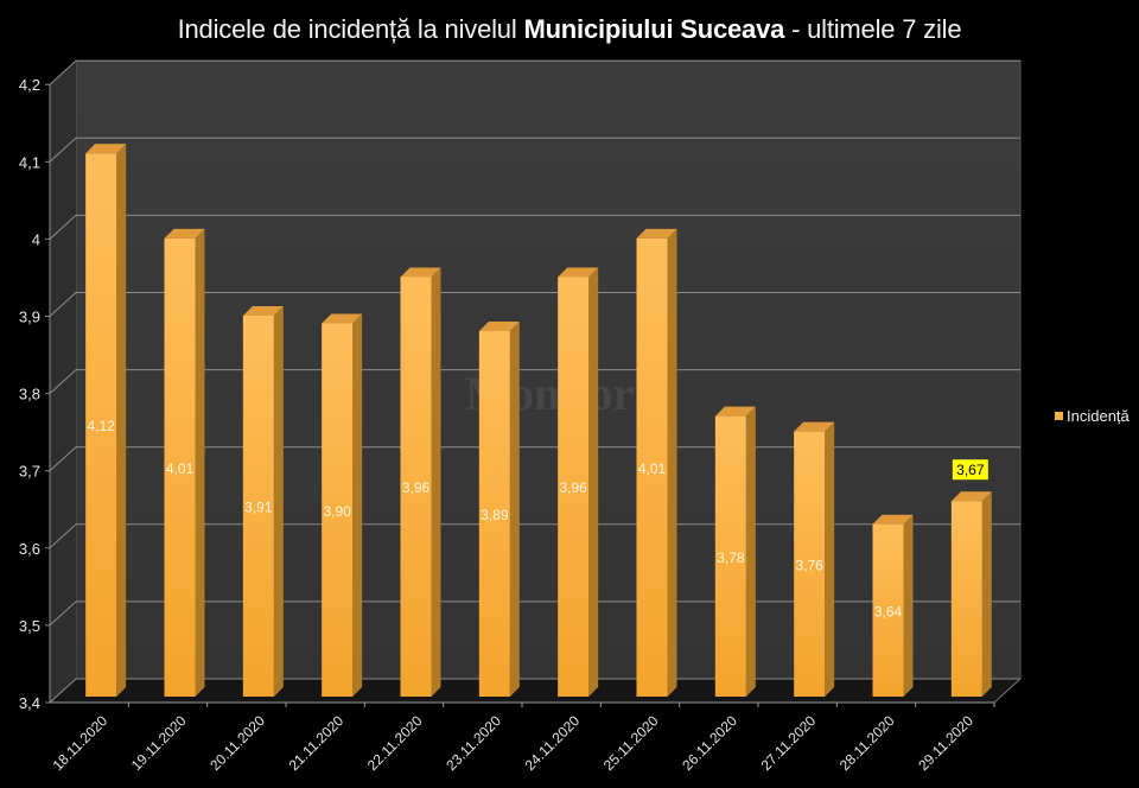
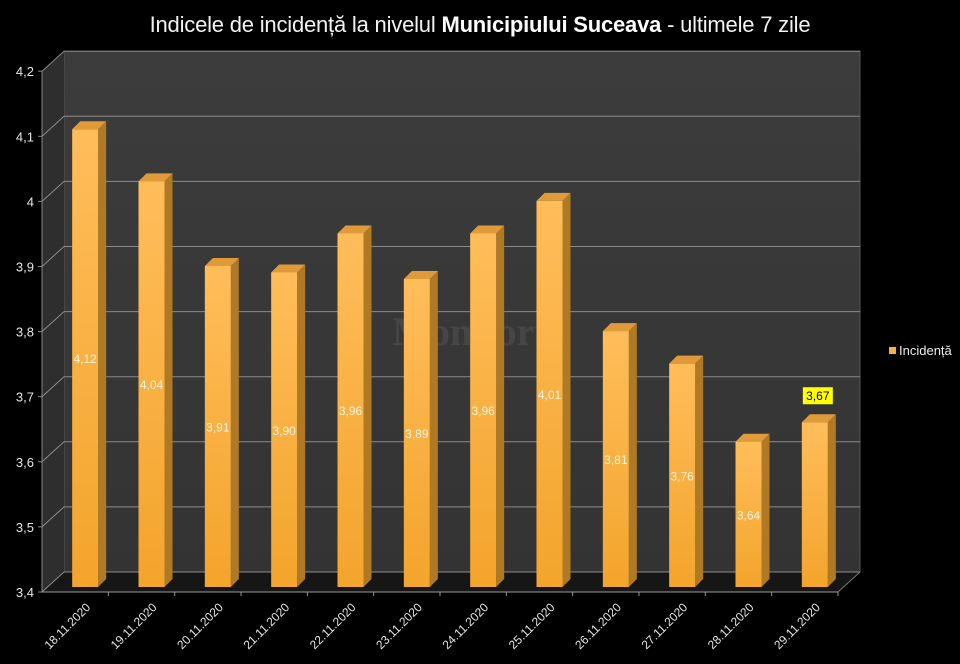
19.11.2020: 4,01 -> 4,04
26.11.2020: 3,78 -> 3,81
